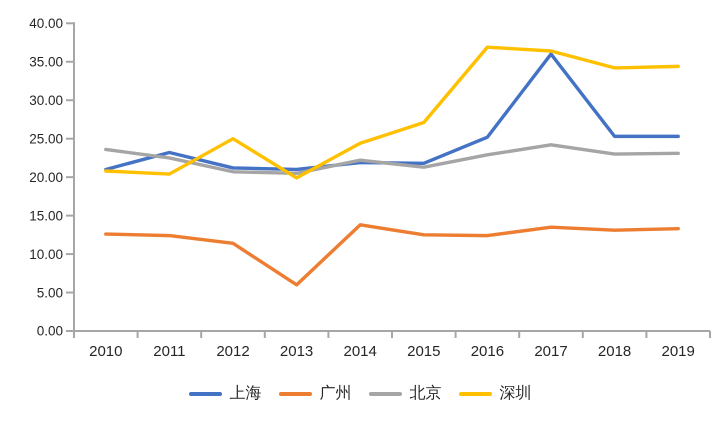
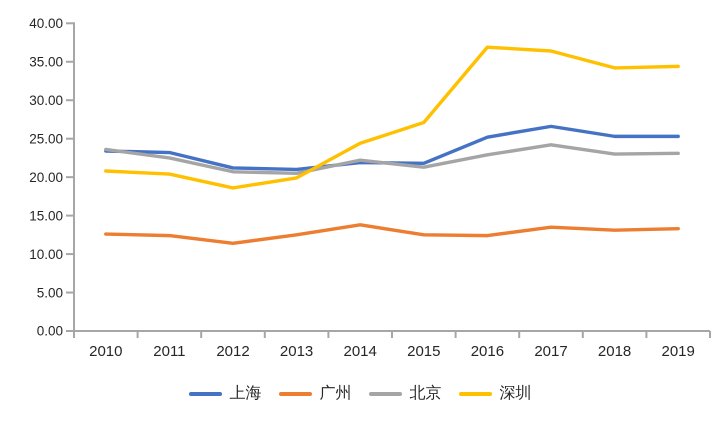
上海/2010: 21 -> 23
深圳/2012: 25 -> 19
广州/2013: 6 -> 12
上海/2017: 36 -> 27
